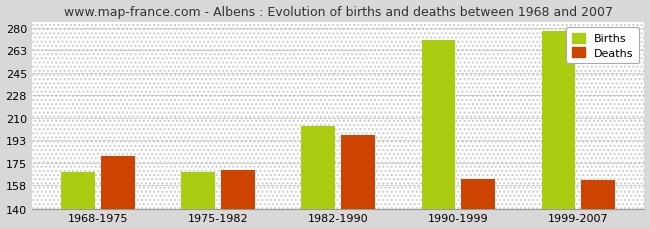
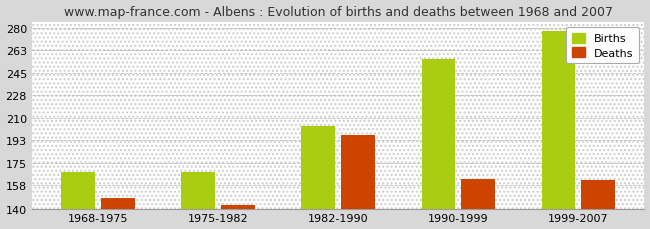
Deaths/1968-1975: 181 -> 148
Deaths/1975-1982: 170 -> 143
Births/1990-1999: 271 -> 256
